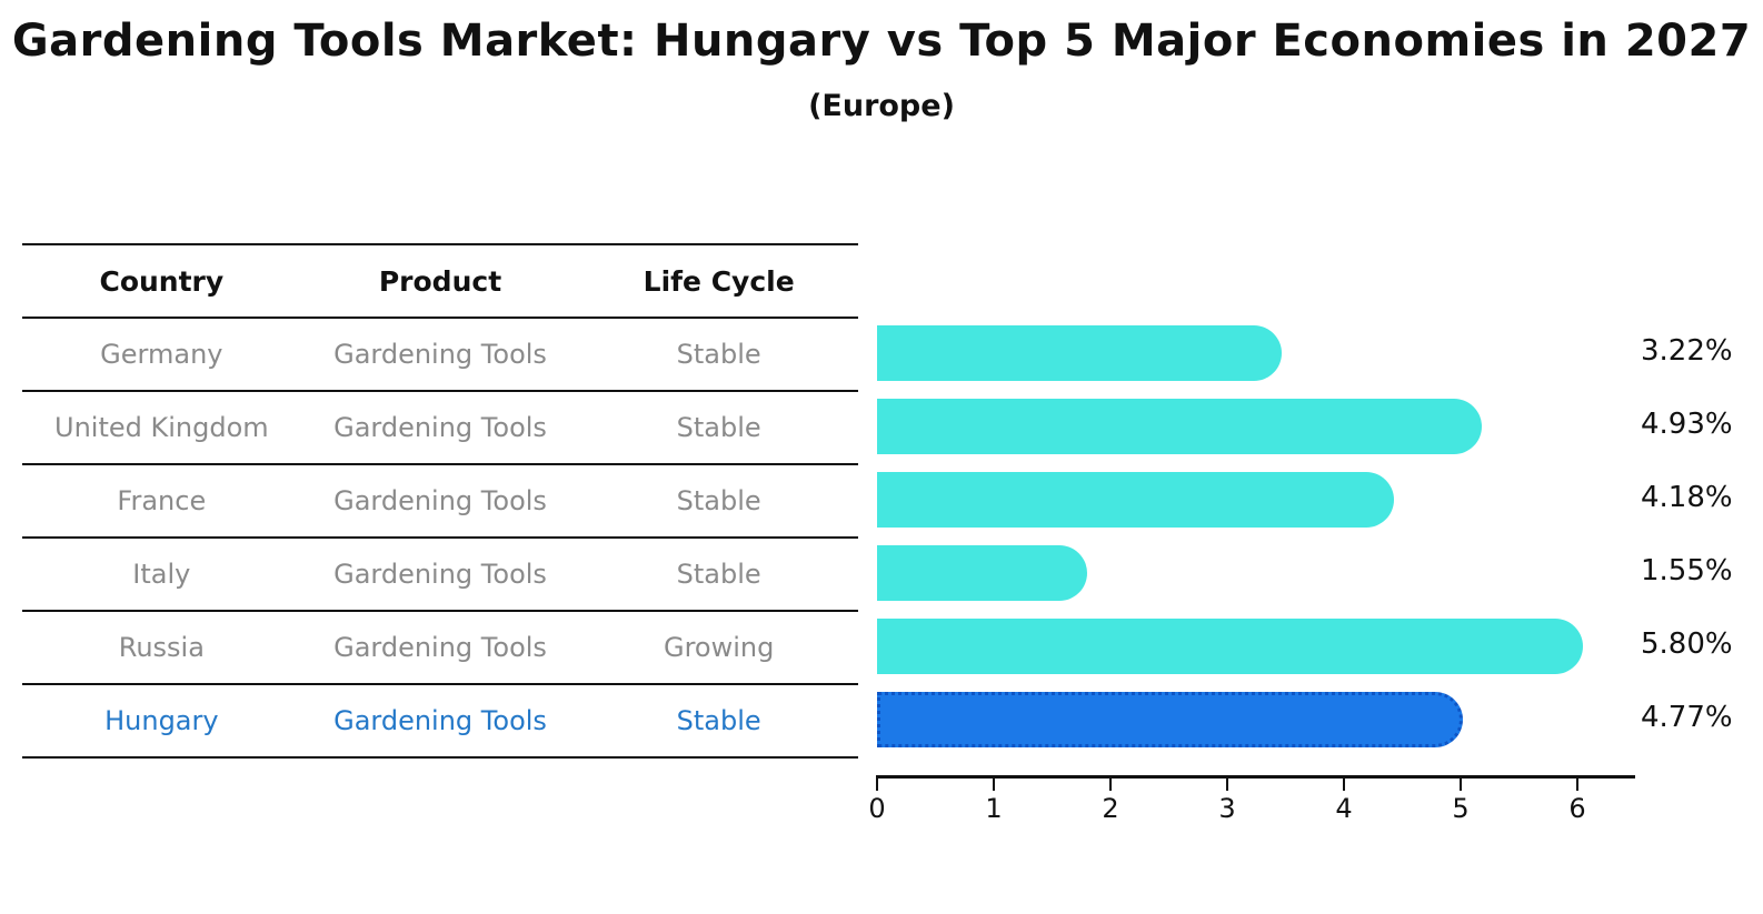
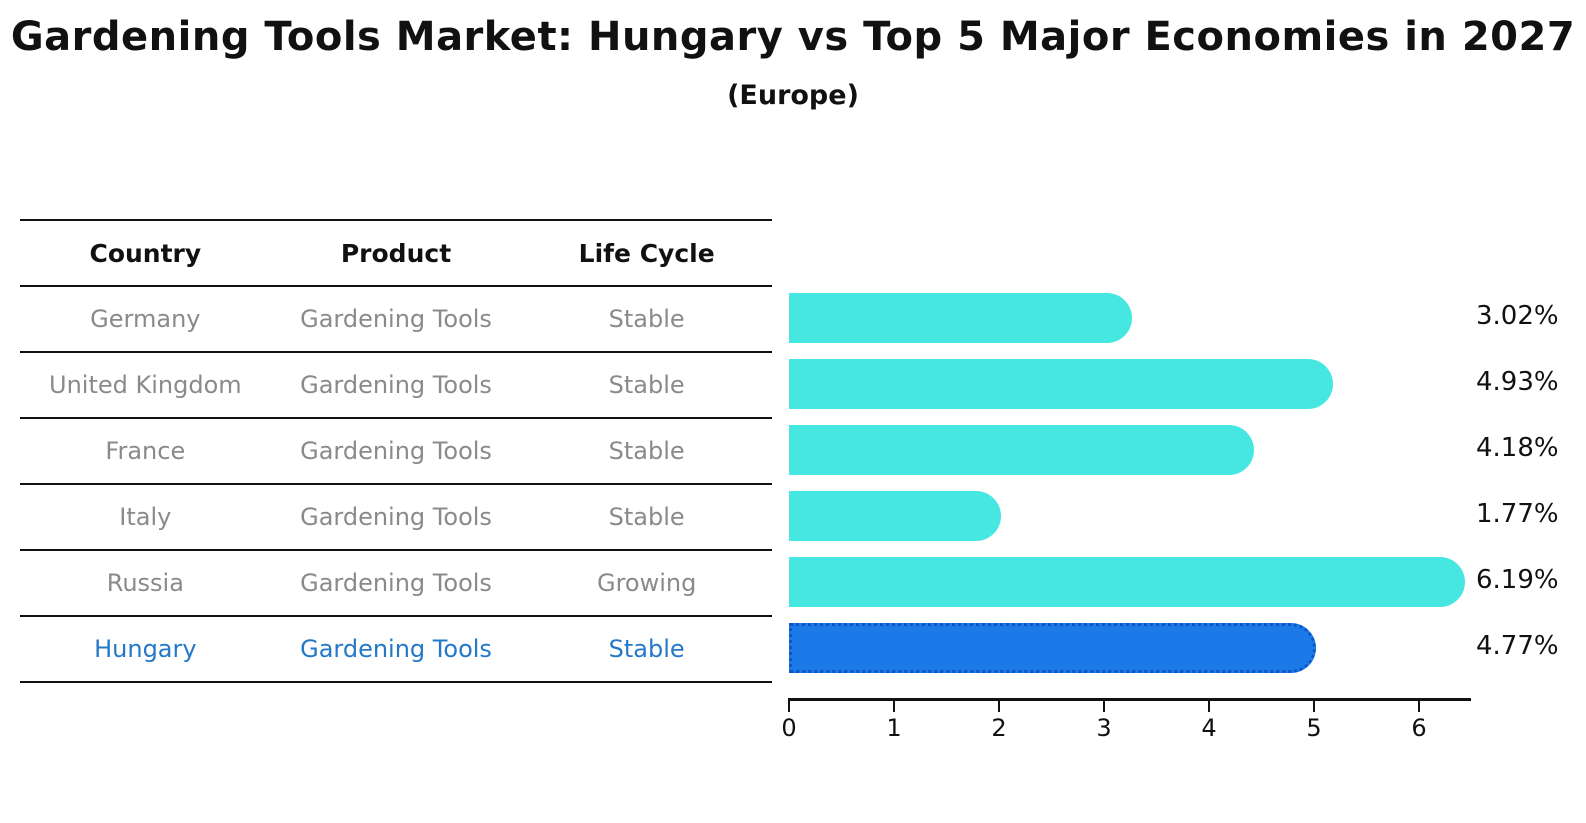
Germany: 3.22% -> 3.02%
Italy: 1.55% -> 1.77%
Russia: 5.80% -> 6.19%
